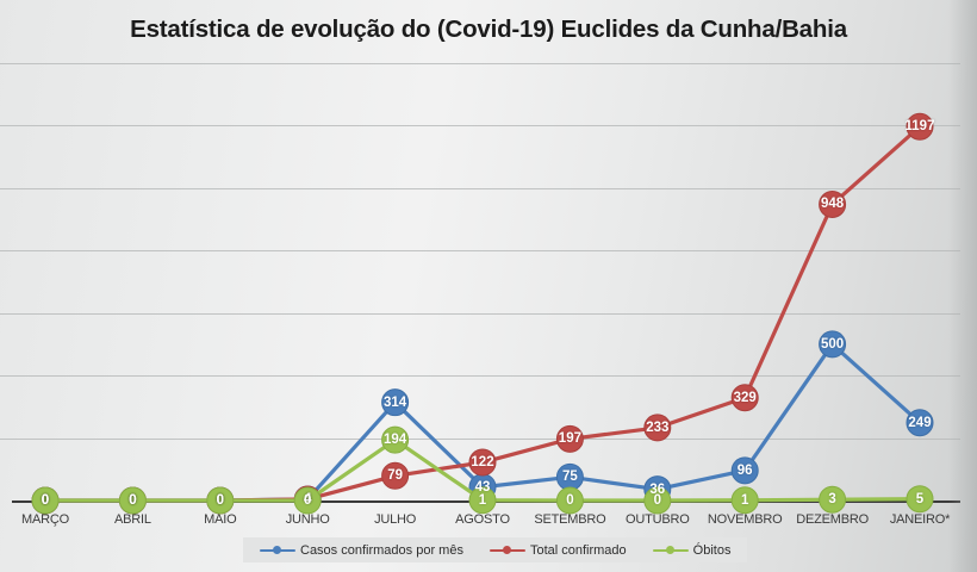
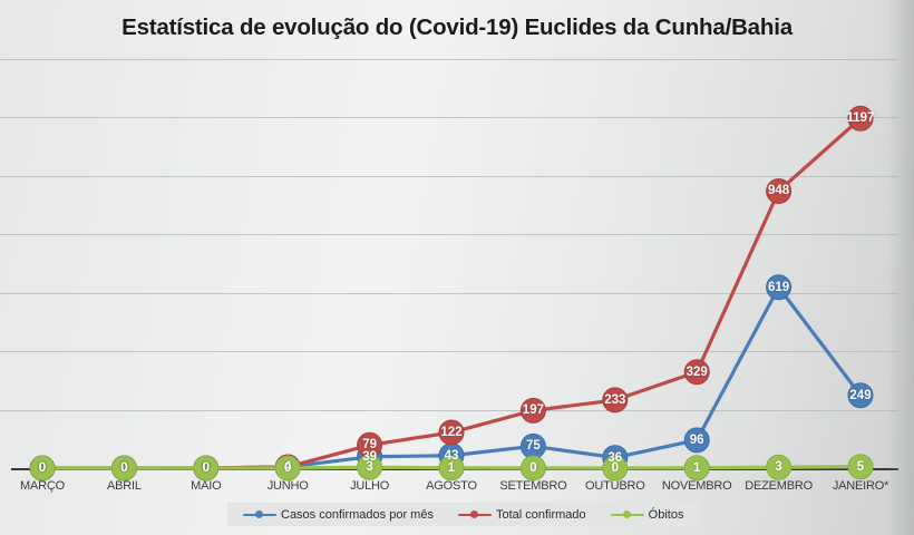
Casos confirmados por mês/JULHO: 314 -> 39
Óbitos/JULHO: 194 -> 3
Casos confirmados por mês/DEZEMBRO: 500 -> 619
